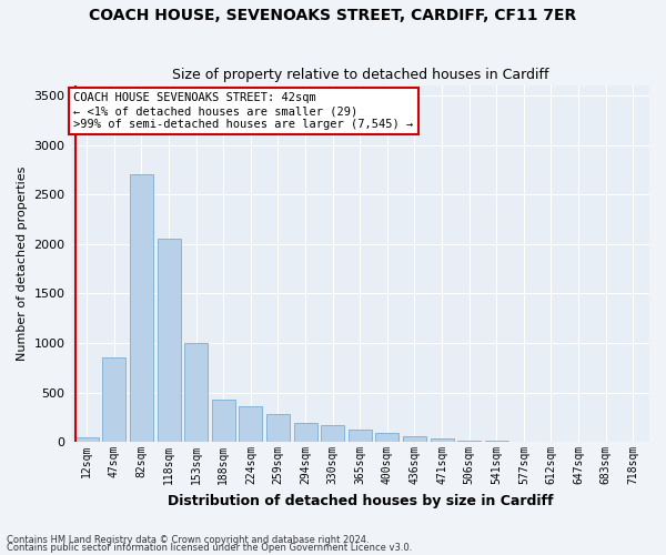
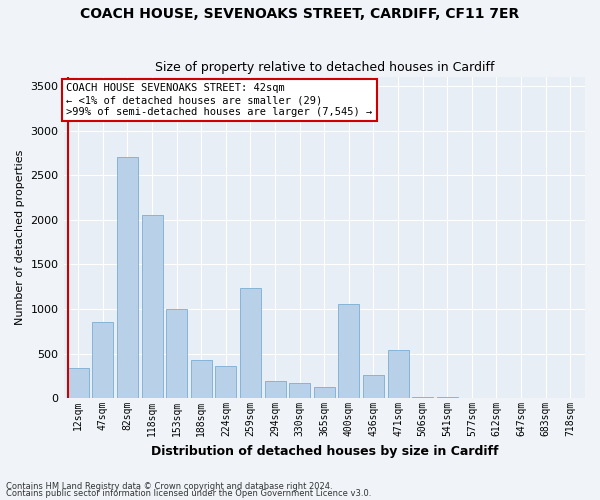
12sqm: 50 -> 340
259sqm: 280 -> 1240
400sqm: 90 -> 1060
436sqm: 60 -> 260
471sqm: 40 -> 540
